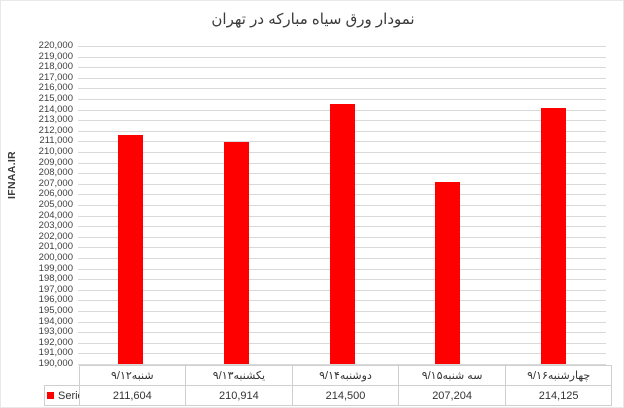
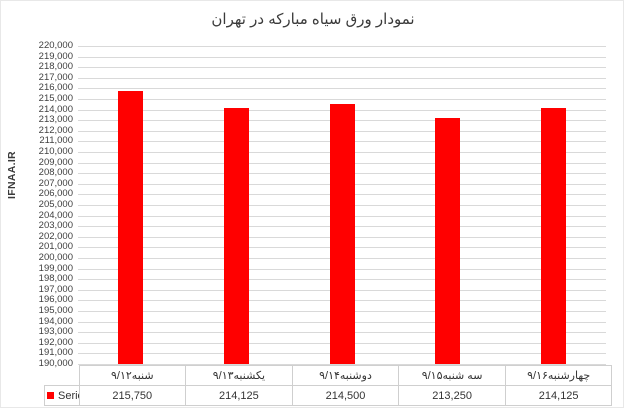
شنبه۹/۱۲: 211,604 -> 215,750
یکشنبه۹/۱۳: 210,914 -> 214,125
سه شنبه۹/۱۵: 207,204 -> 213,250
